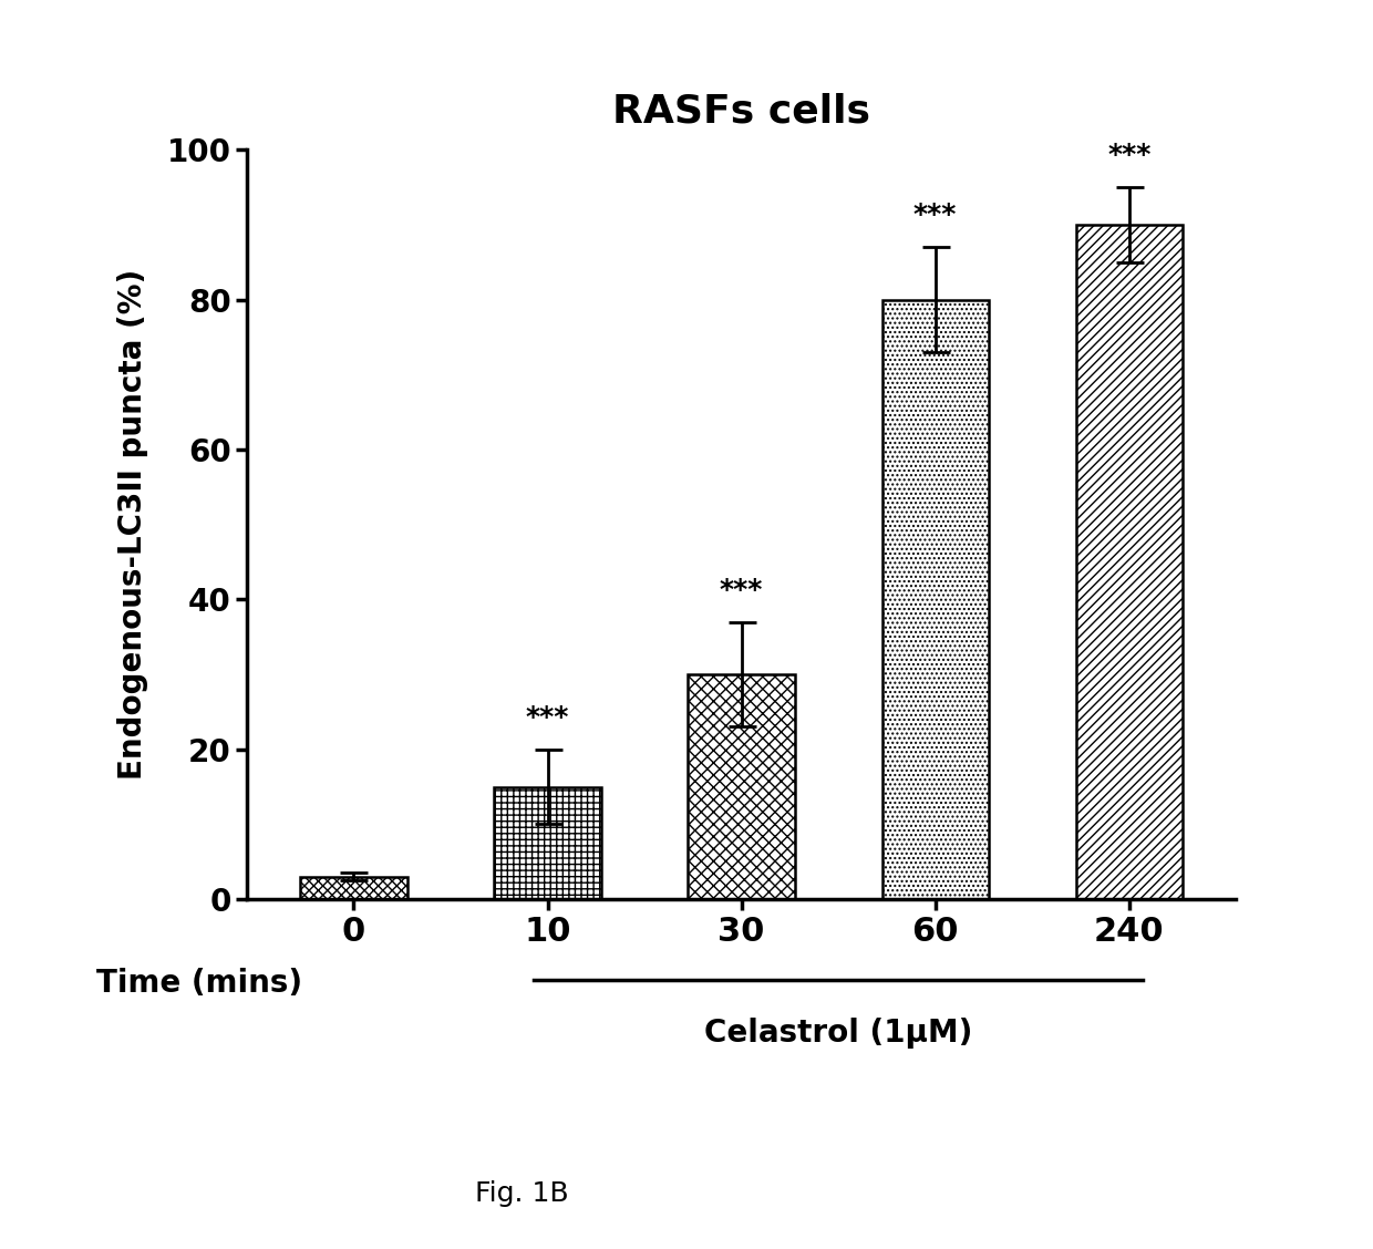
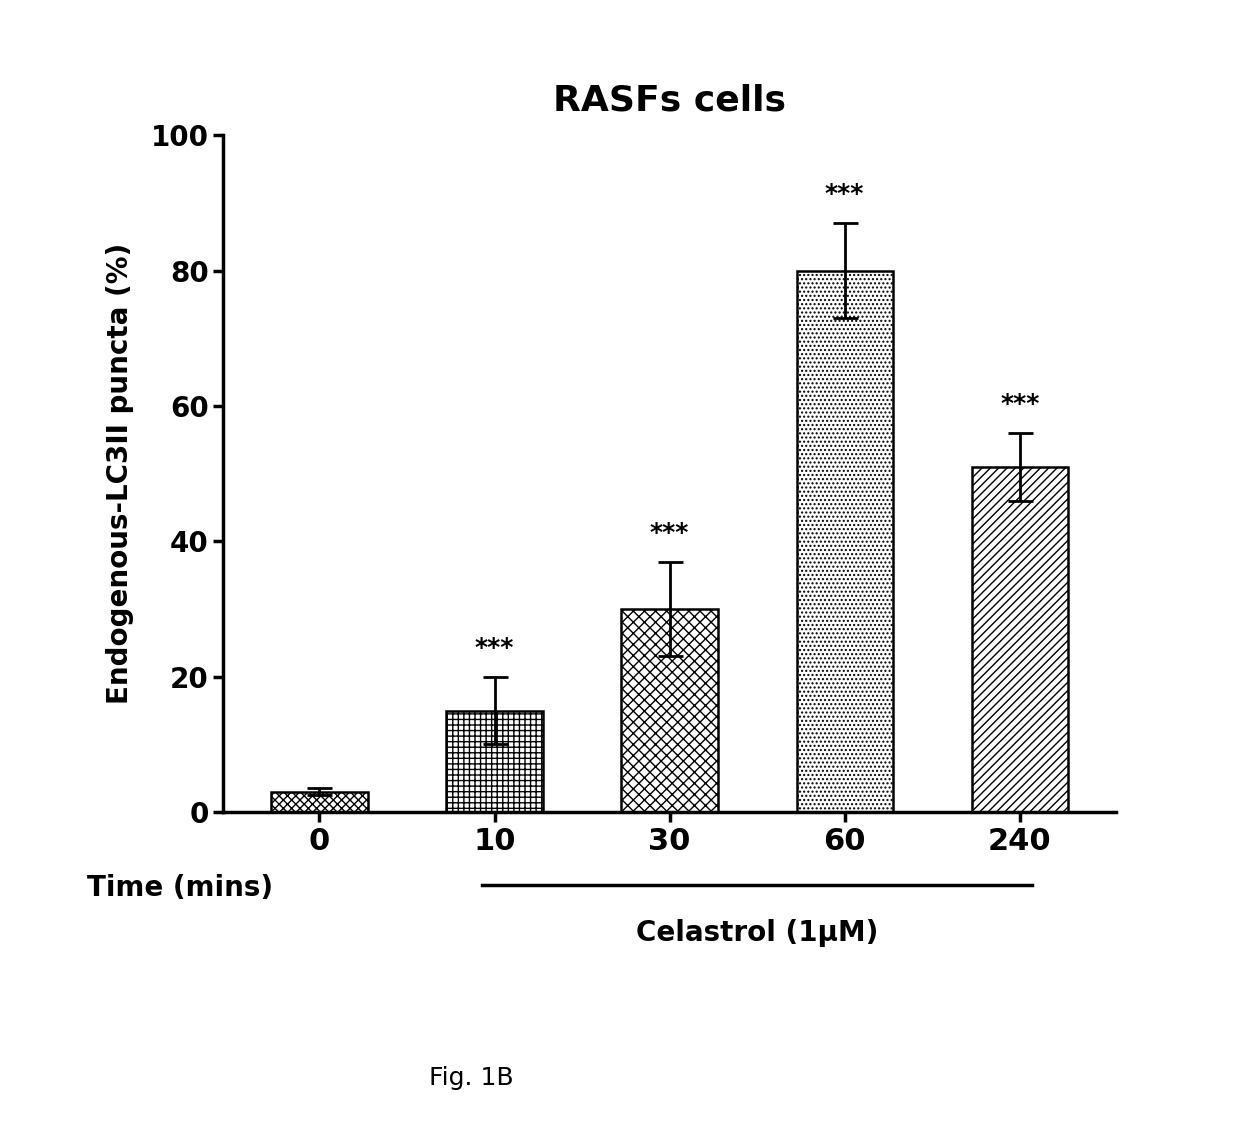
240: 90 -> 51
